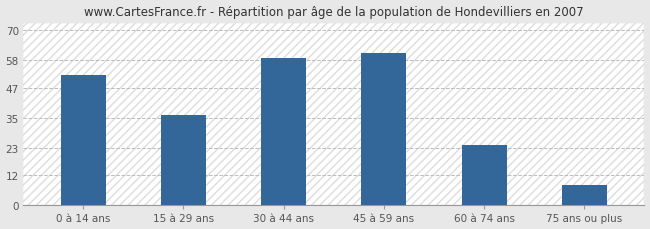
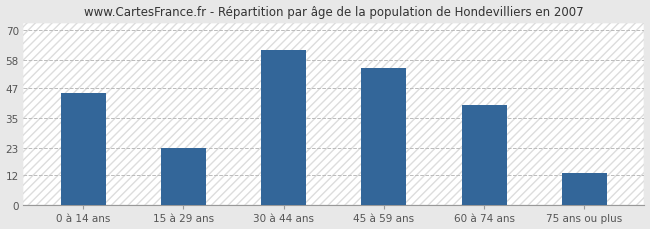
0 à 14 ans: 52 -> 45
15 à 29 ans: 36 -> 23
30 à 44 ans: 59 -> 62
45 à 59 ans: 61 -> 55
60 à 74 ans: 24 -> 40
75 ans ou plus: 8 -> 13
